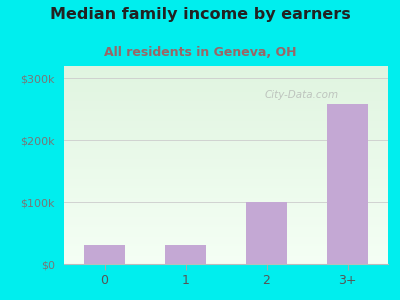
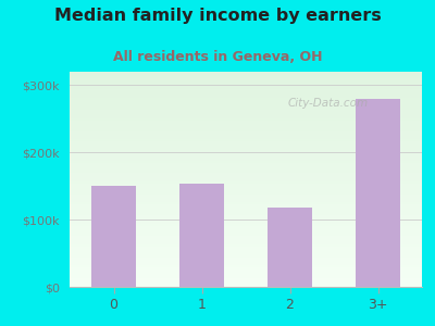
0: $30k -> $150k
1: $30k -> $154k
2: $101k -> $118k
3+: $258k -> $280k
